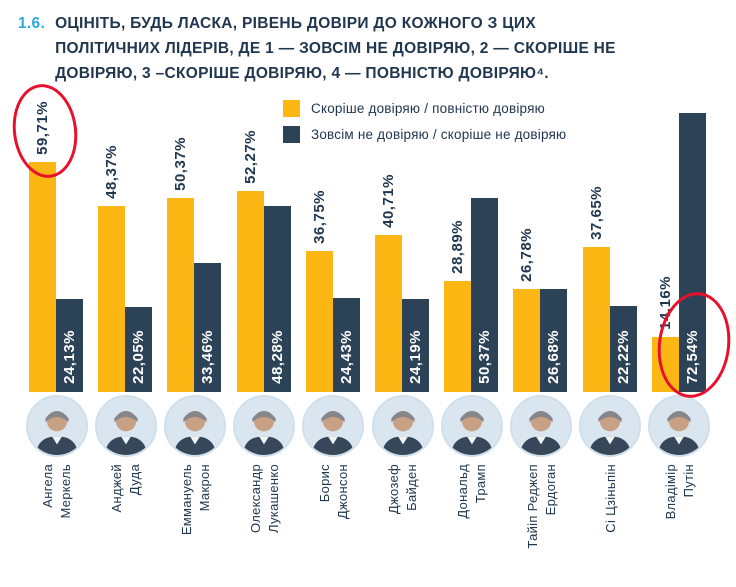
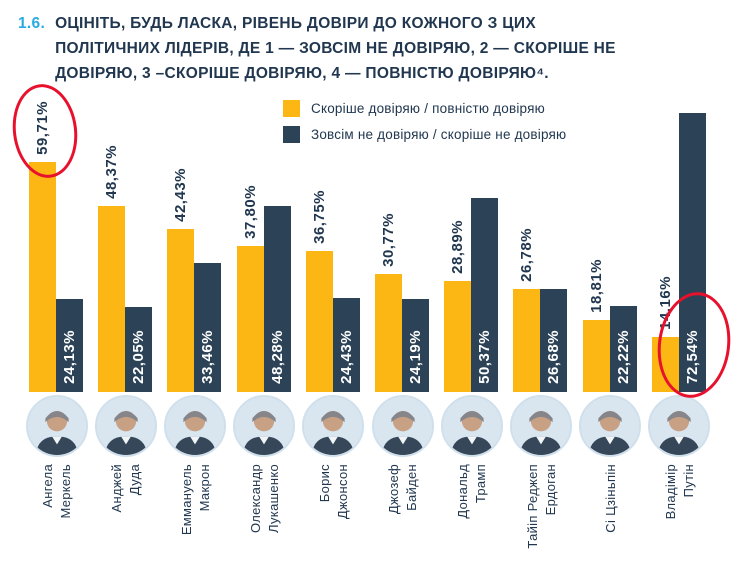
Скоріше довіряю / повністю довіряю/Еммануель Макрон: 50,37% -> 42,43%
Скоріше довіряю / повністю довіряю/Олександр Лукашенко: 52,27% -> 37,80%
Скоріше довіряю / повністю довіряю/Джозеф Байден: 40,71% -> 30,77%
Скоріше довіряю / повністю довіряю/Сі Цзіньпін: 37,65% -> 18,81%
